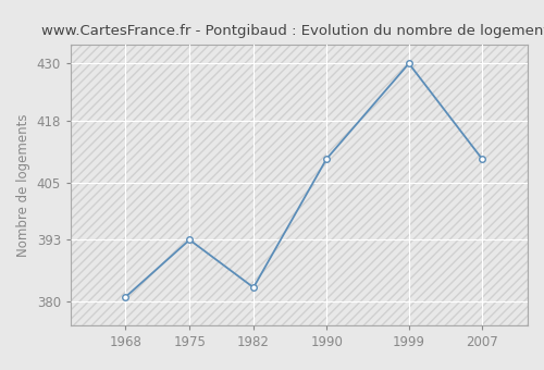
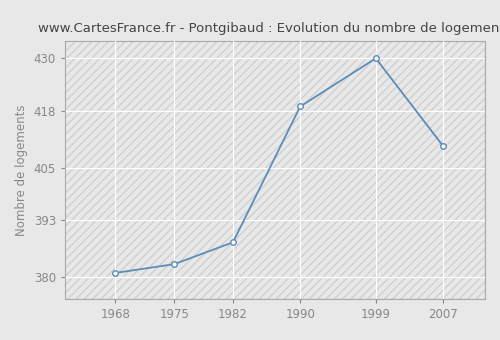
1975: 393 -> 383
1982: 383 -> 388
1990: 410 -> 419
